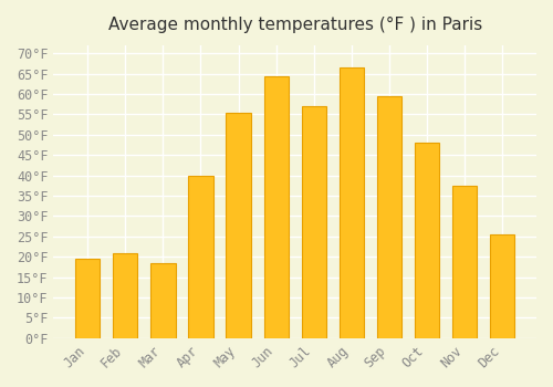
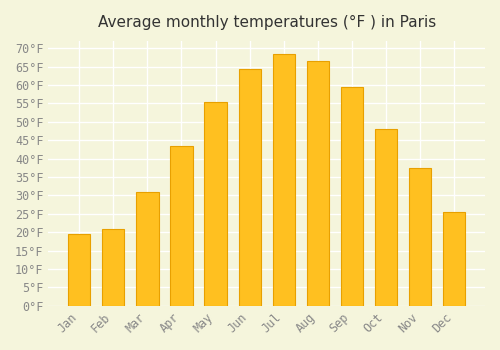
Mar: 18.5°F -> 31.0°F
Apr: 40.0°F -> 43.5°F
Jul: 57.0°F -> 68.5°F
